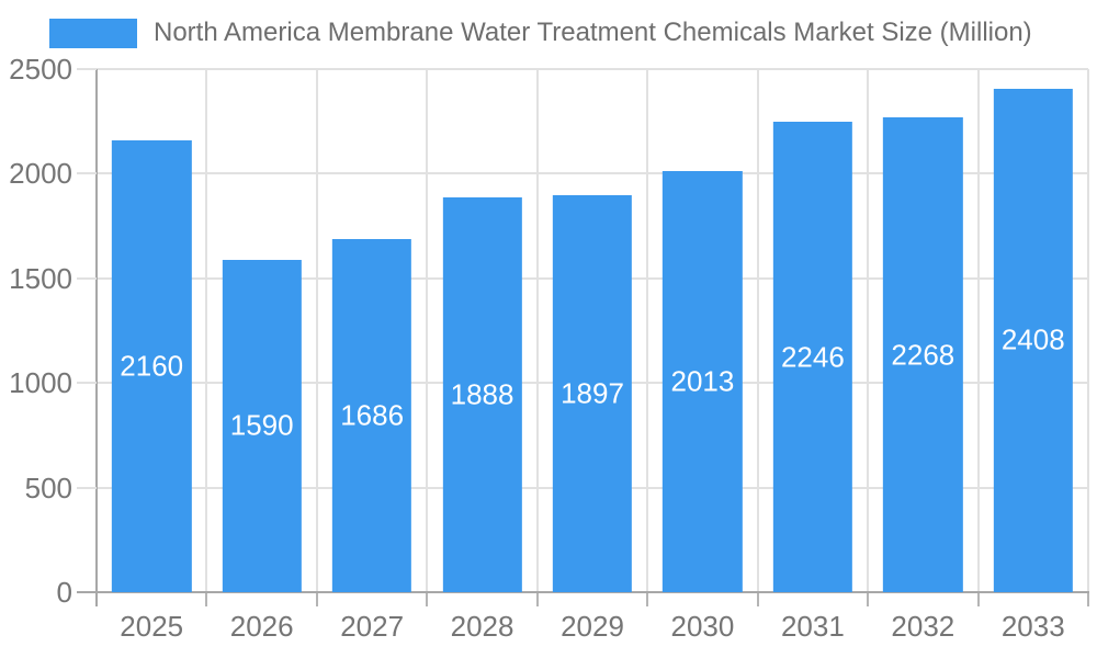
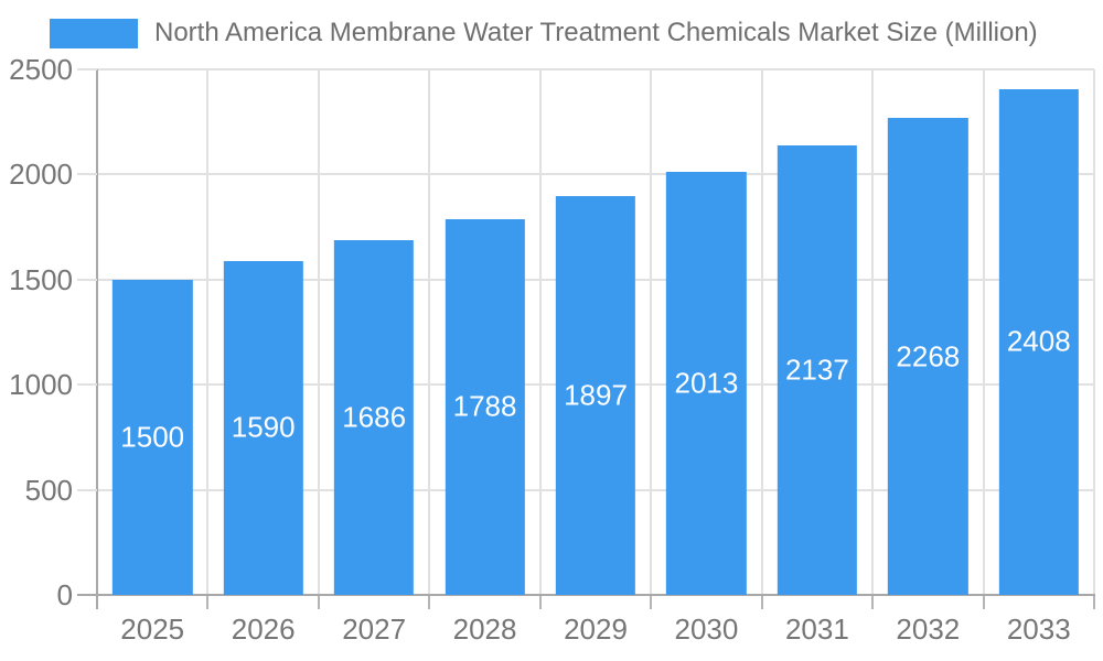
2025: 2160 -> 1500
2028: 1888 -> 1788
2031: 2246 -> 2137
